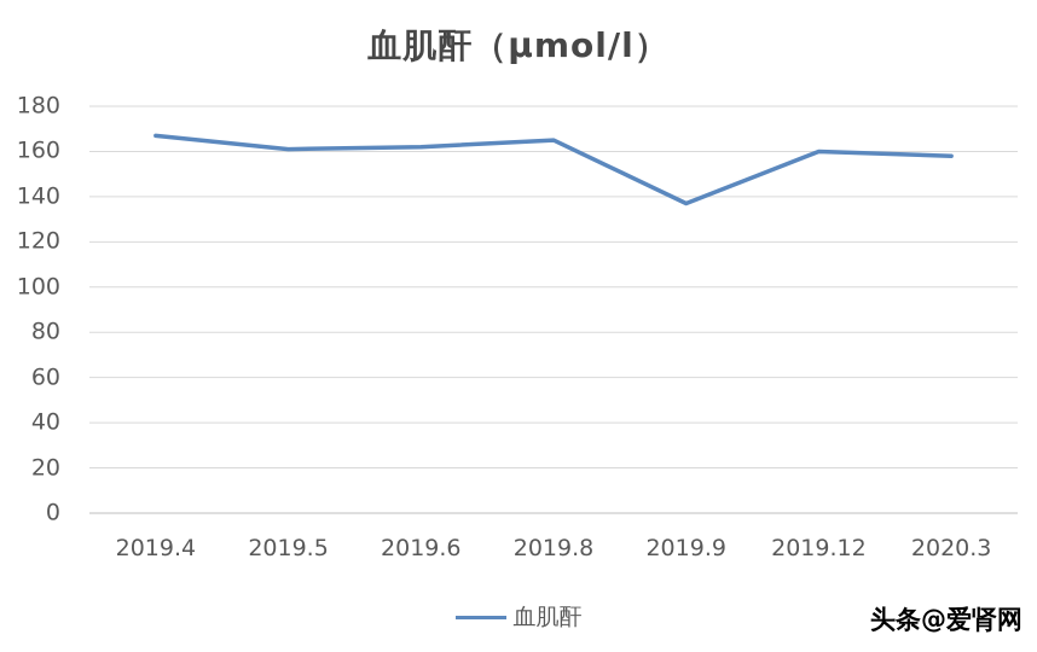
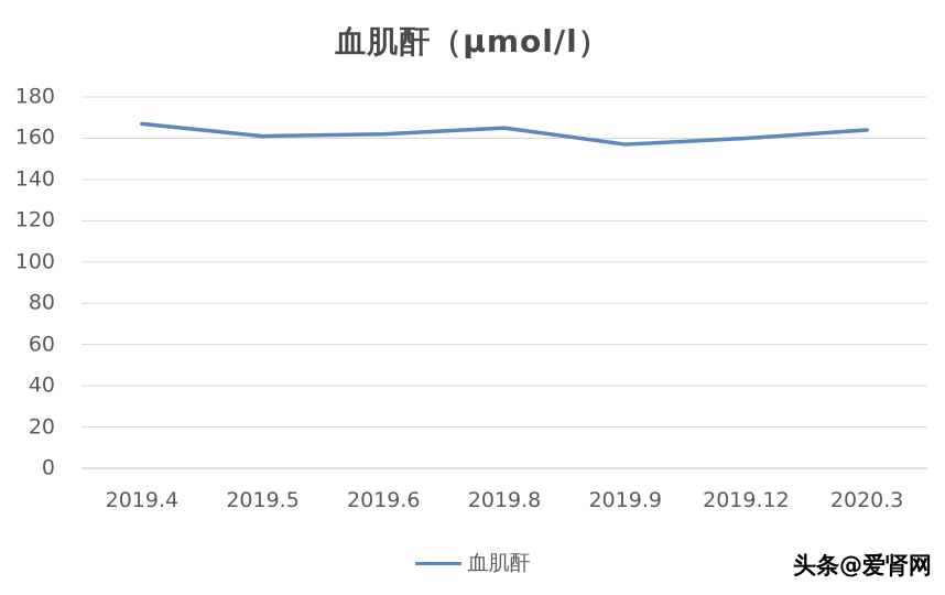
2019.9: 137 -> 157
2020.3: 158 -> 164
